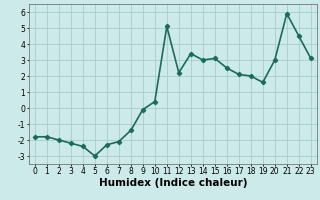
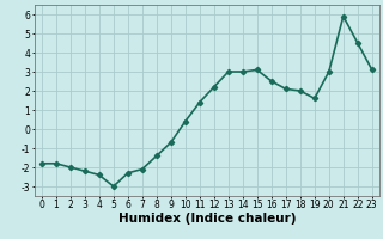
9: -0.1 -> -0.7
11: 5.1 -> 1.4
13: 3.4 -> 3.0
